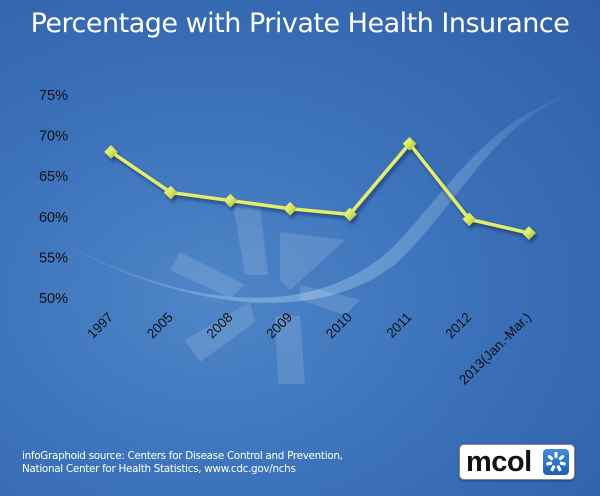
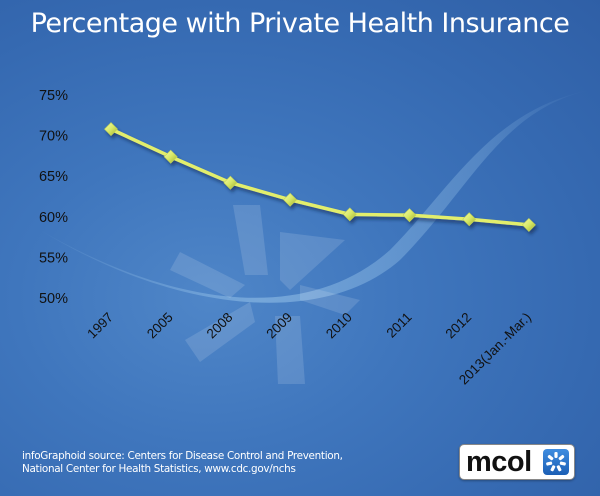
1997: 68% -> 71%
2005: 63% -> 67%
2008: 62% -> 64%
2009: 61% -> 62%
2011: 69% -> 60%
2013(Jan.-Mar.): 58% -> 59%
